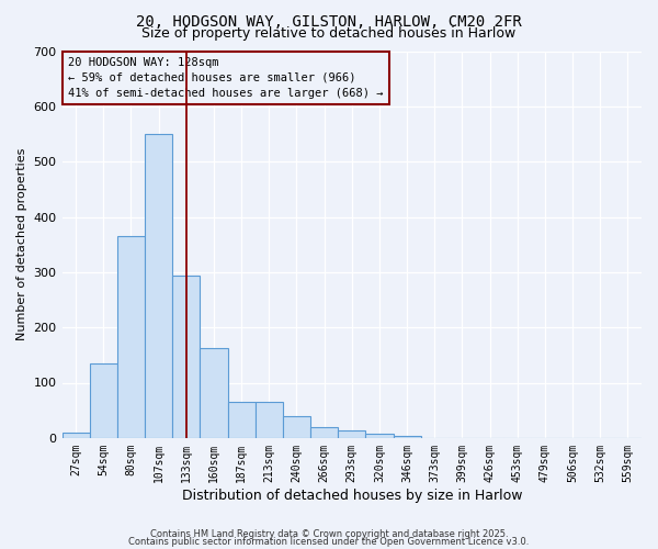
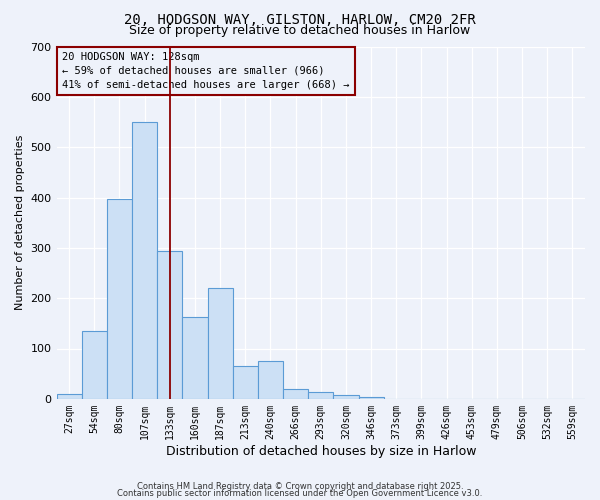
80sqm: 365 -> 398
187sqm: 65 -> 220
240sqm: 40 -> 76
